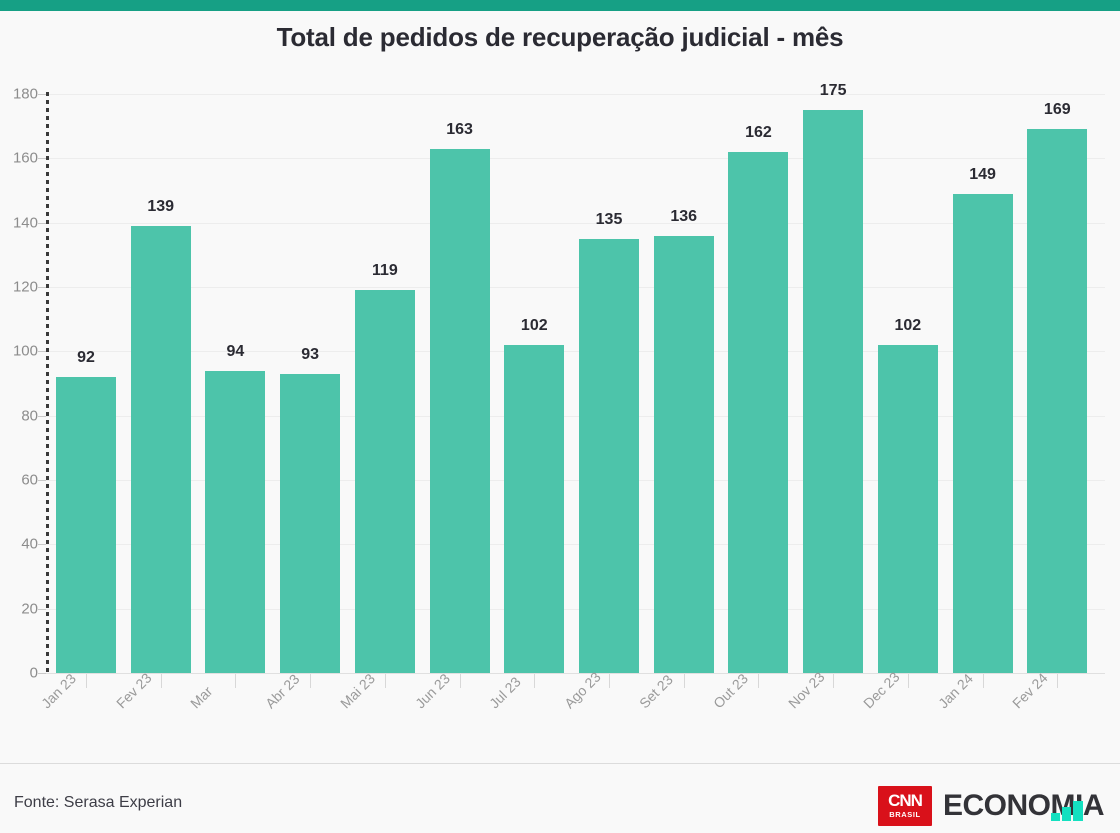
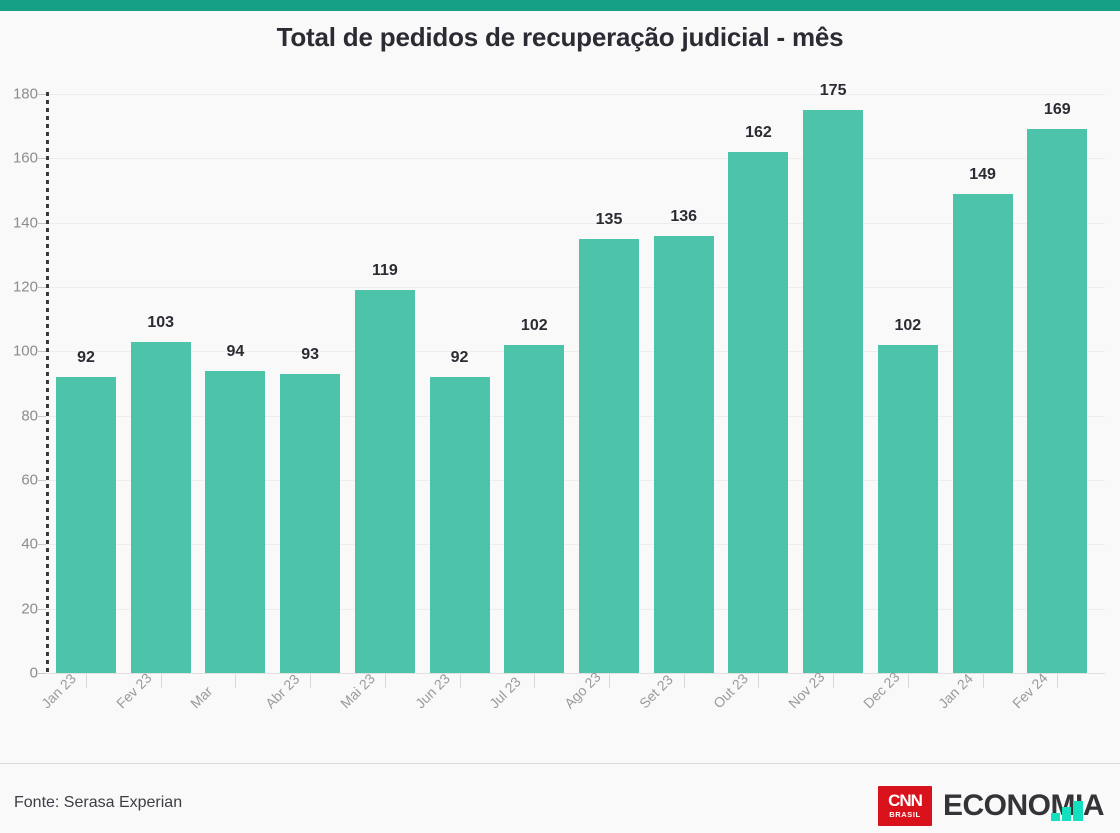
Fev 23: 139 -> 103
Jun 23: 163 -> 92
